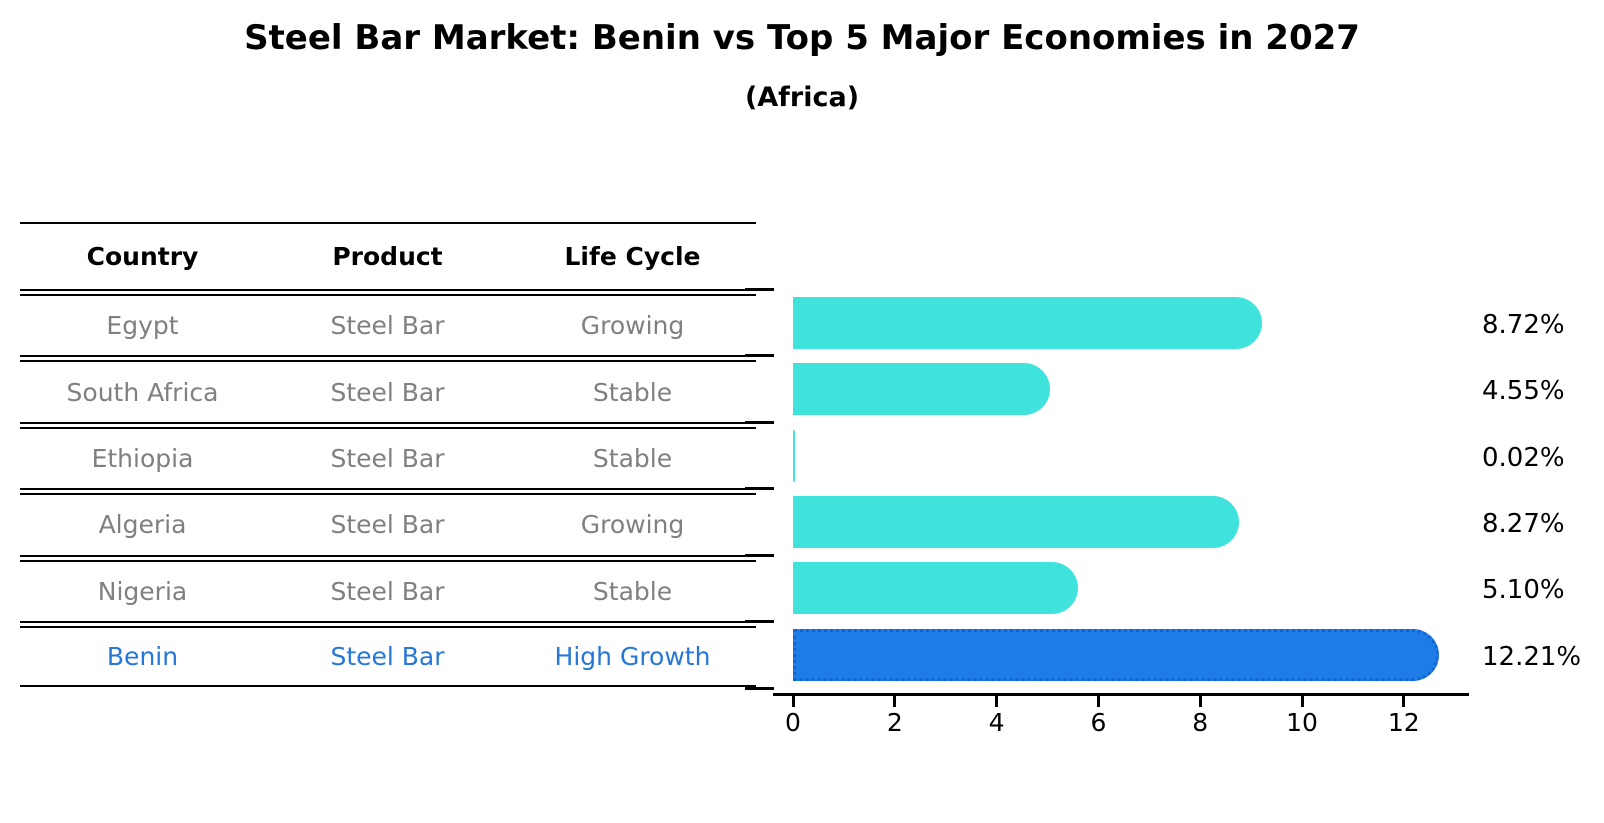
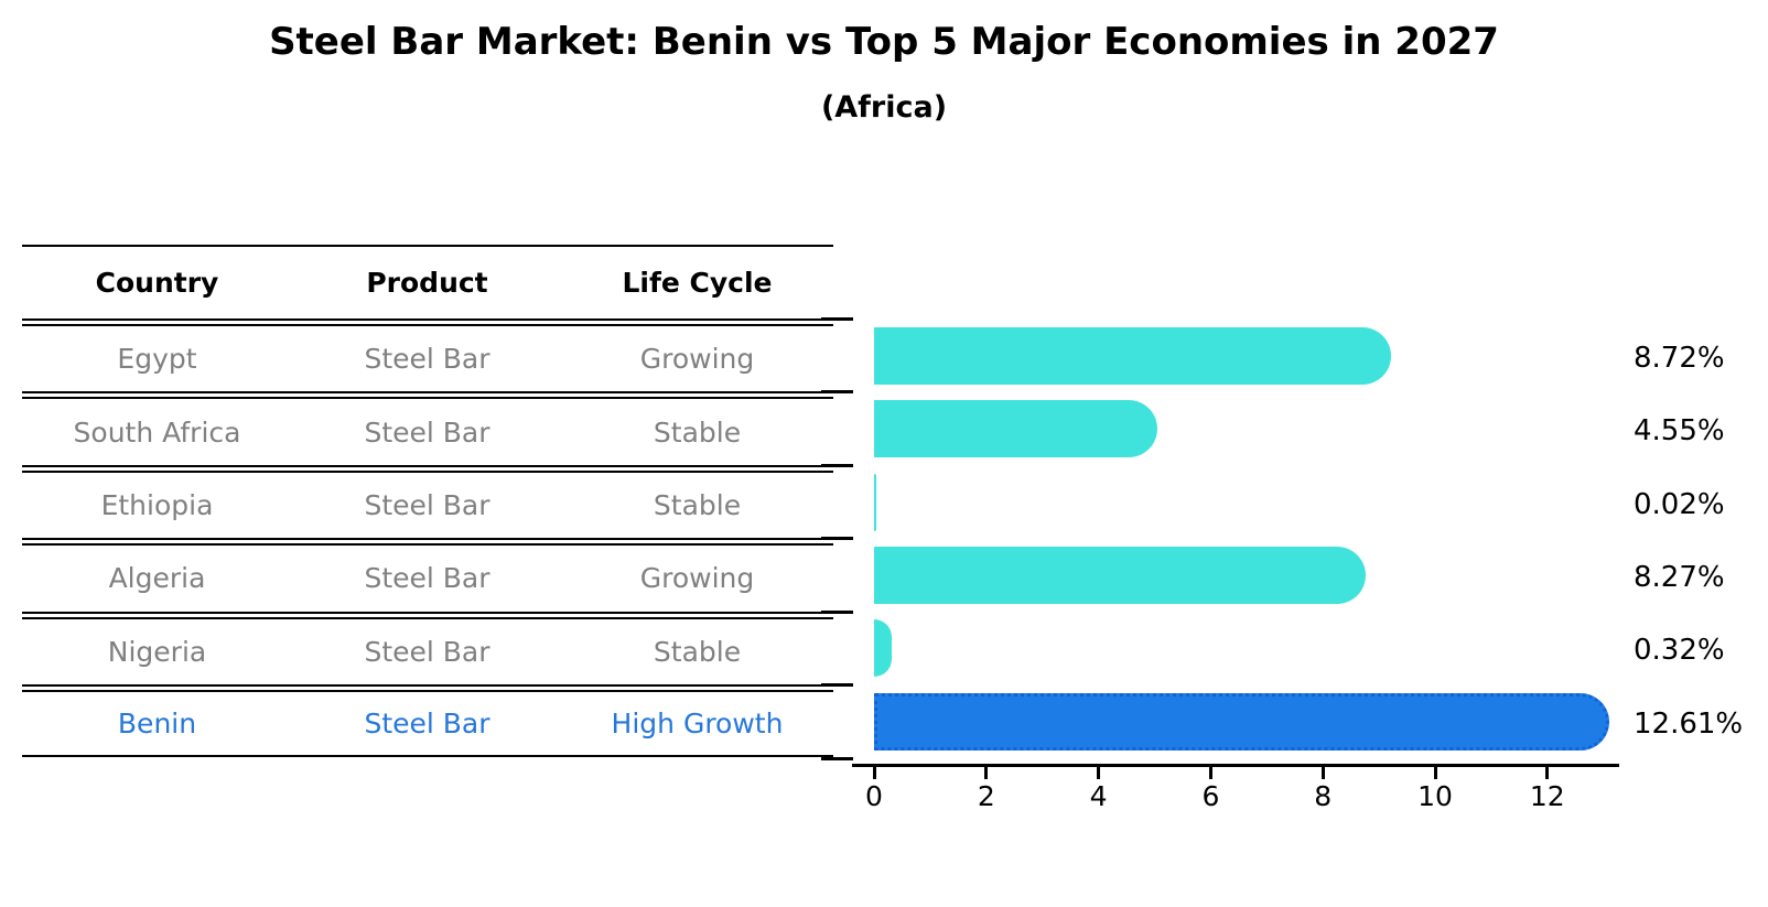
Nigeria: 5.10% -> 0.32%
Benin: 12.21% -> 12.61%
